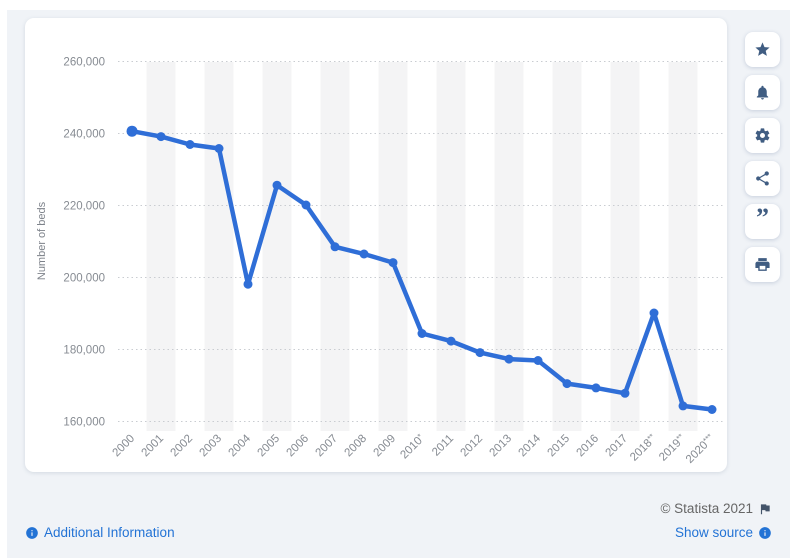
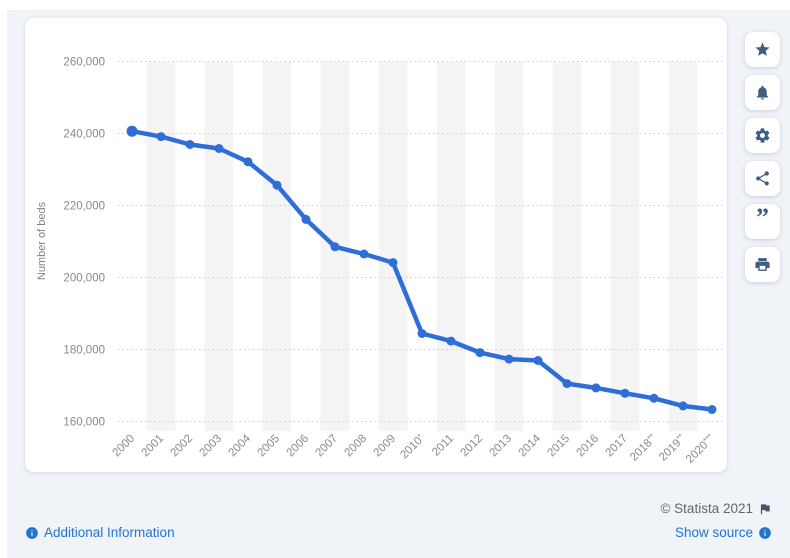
2004: 198000 -> 232000
2006: 220000 -> 216000
2018**: 190000 -> 166000
